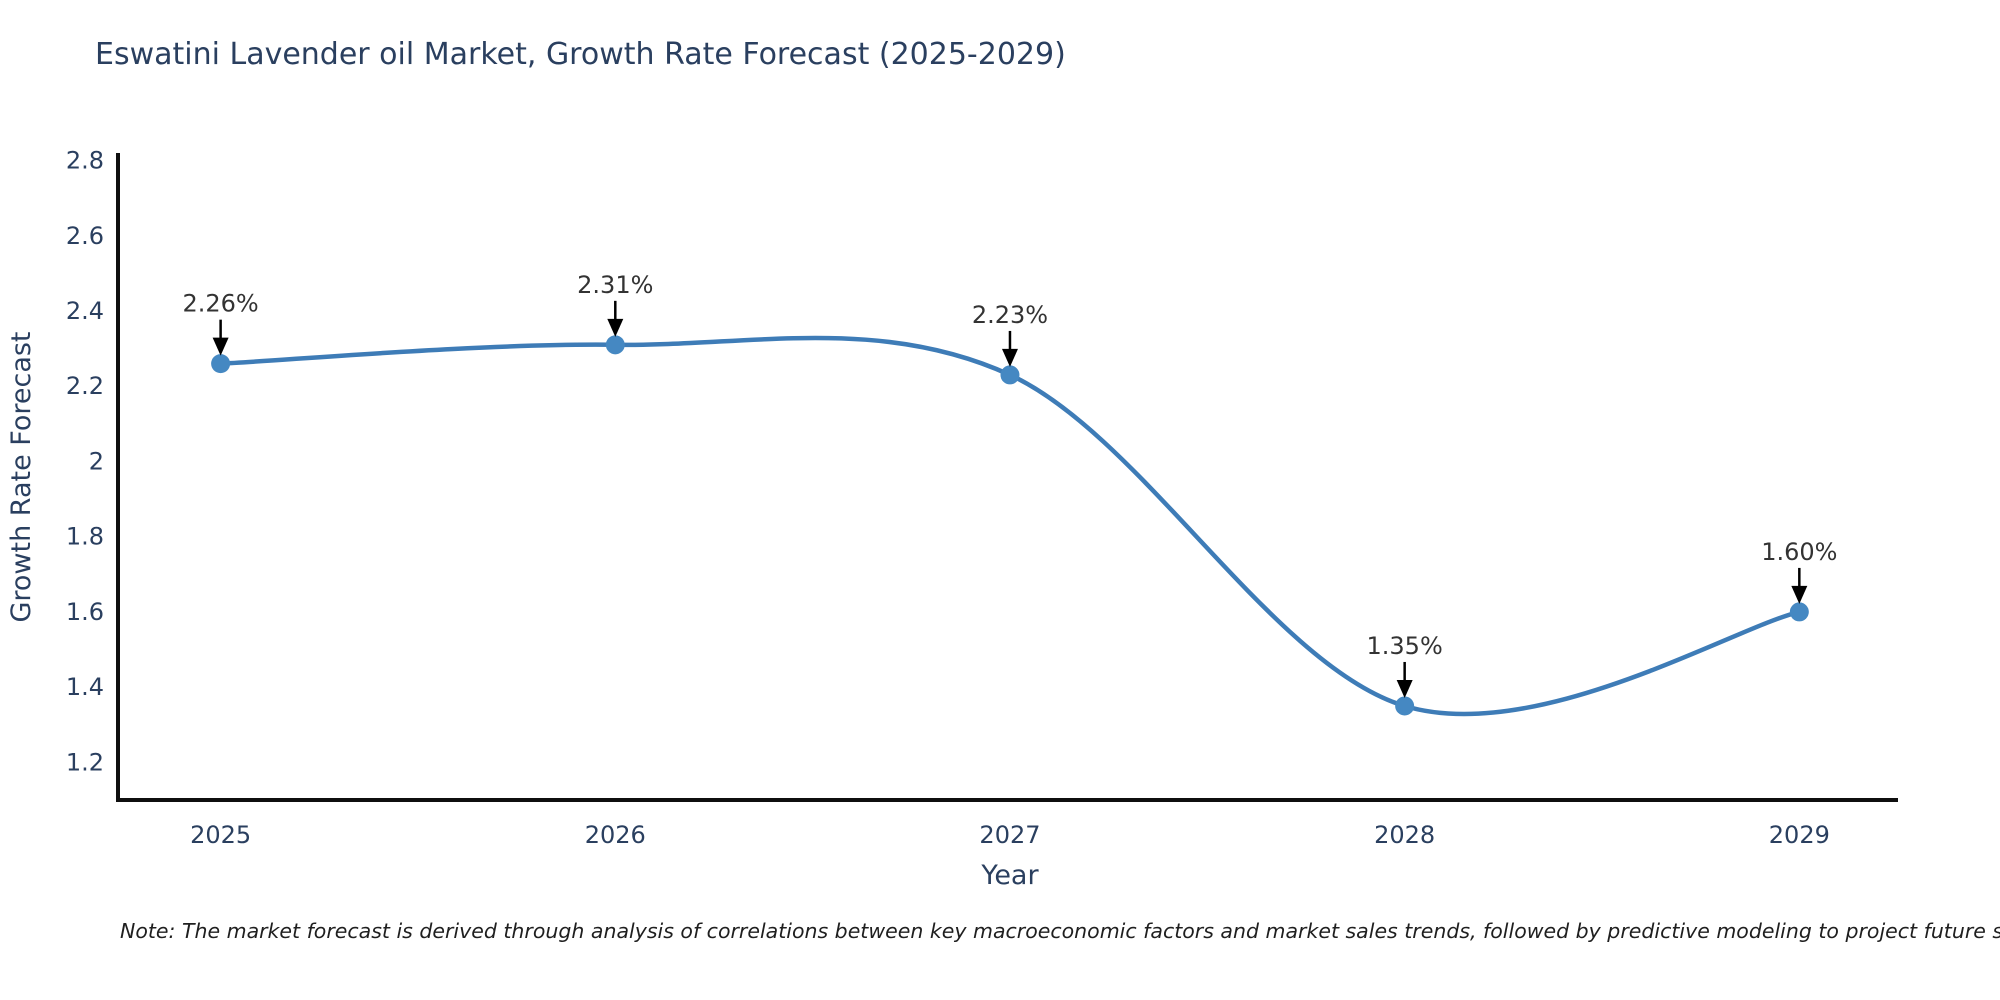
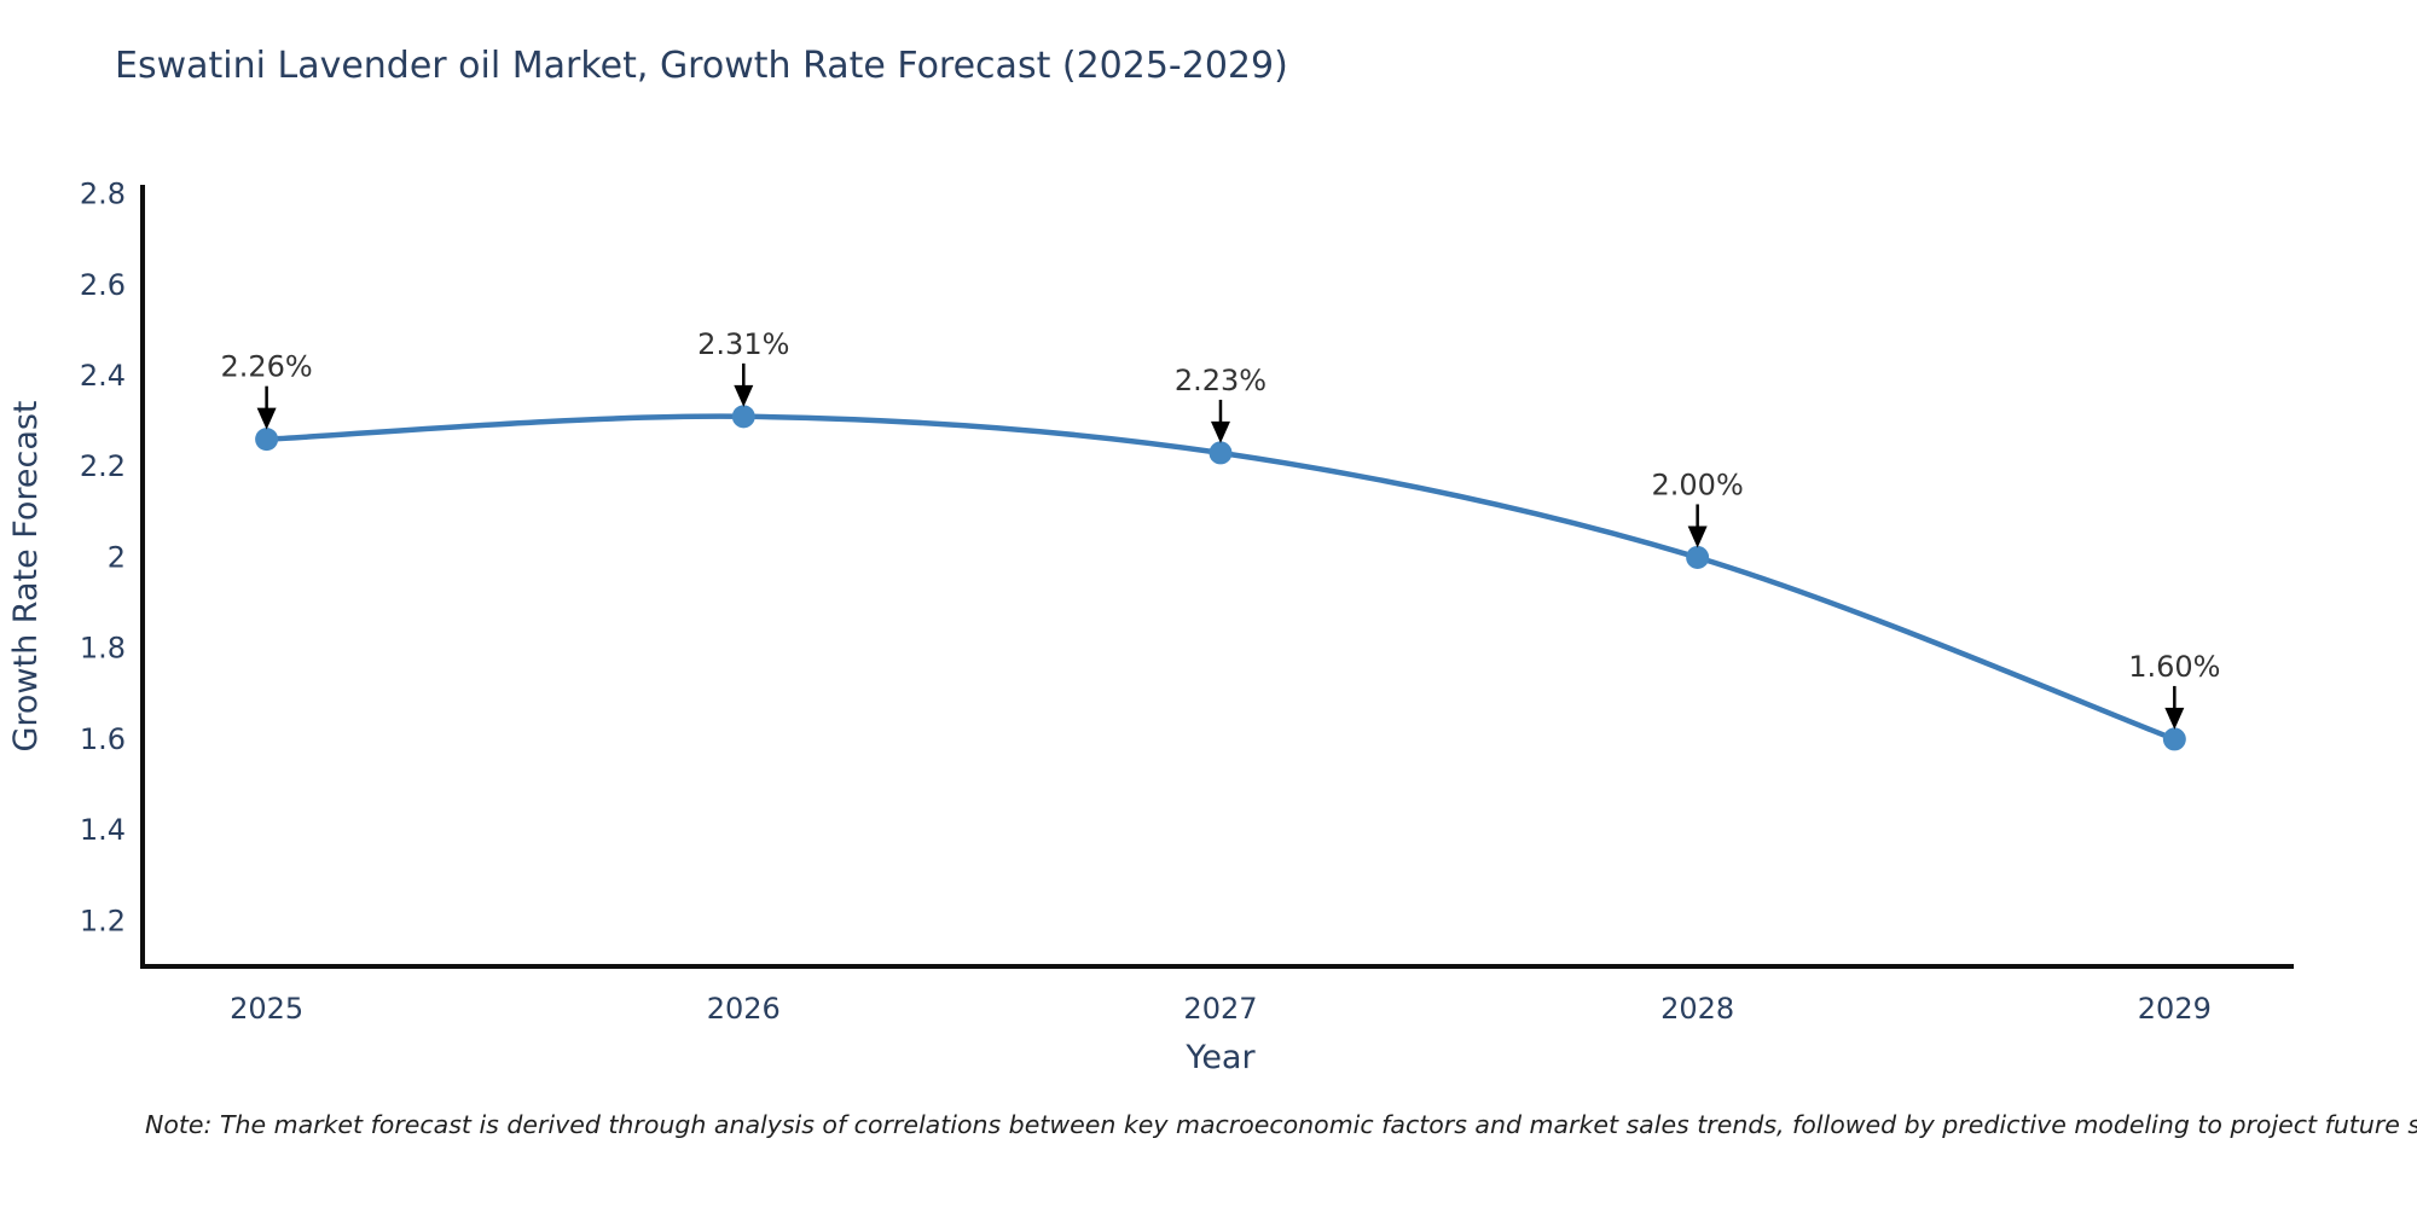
2028: 1.35% -> 2.00%
